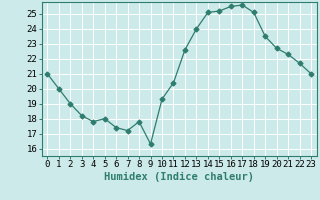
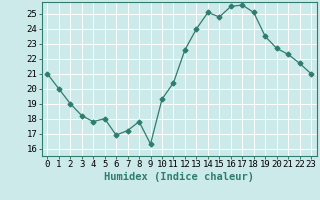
6: 17.4 -> 16.9
15: 25.2 -> 24.8
